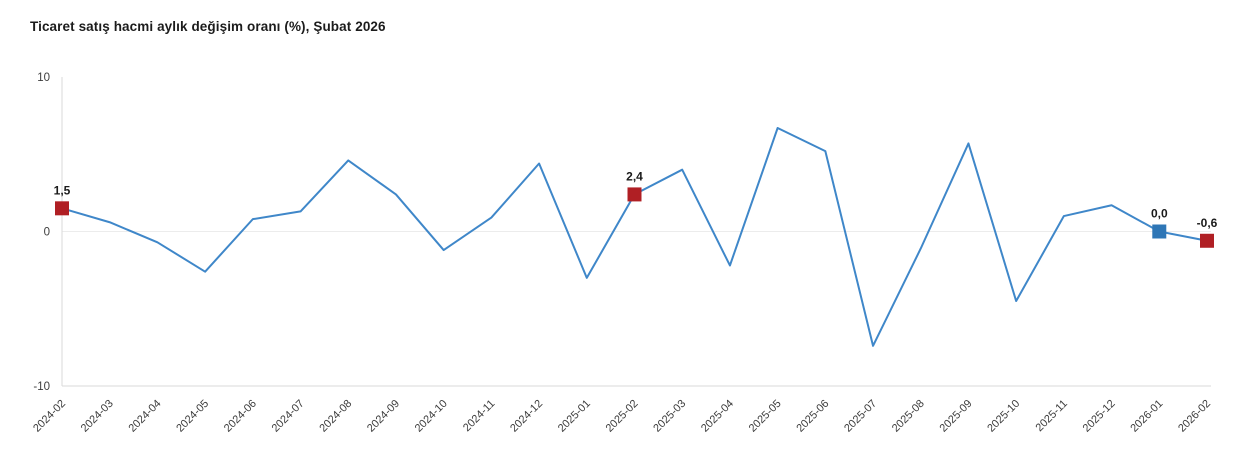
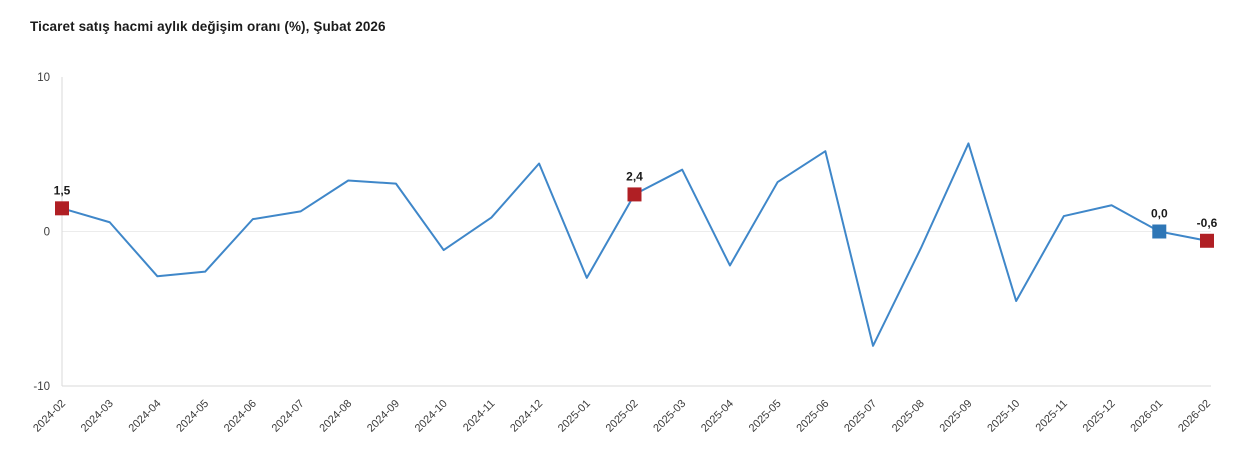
2024-04: -0.7 -> -2.9
2024-08: 4.6 -> 3.3
2024-09: 2.4 -> 3.1
2025-05: 6.7 -> 3.2
